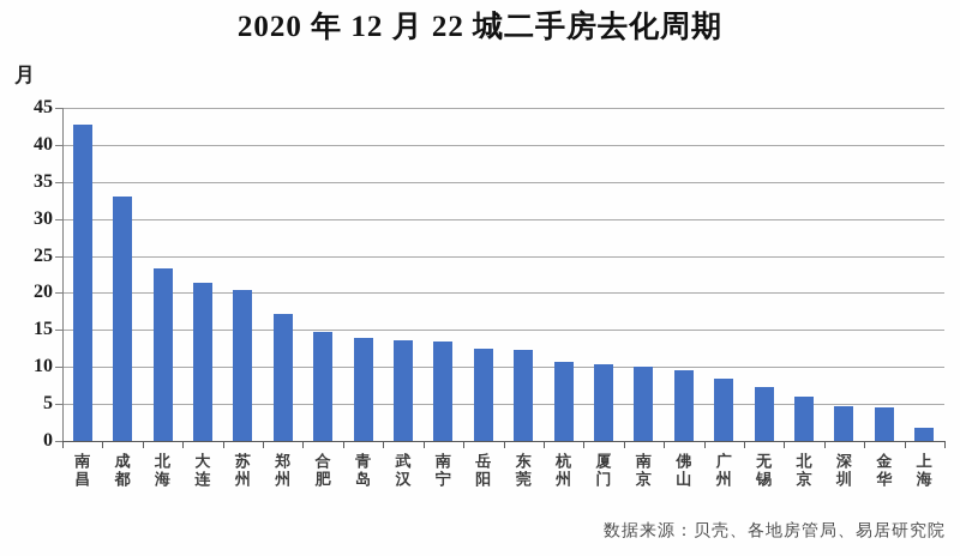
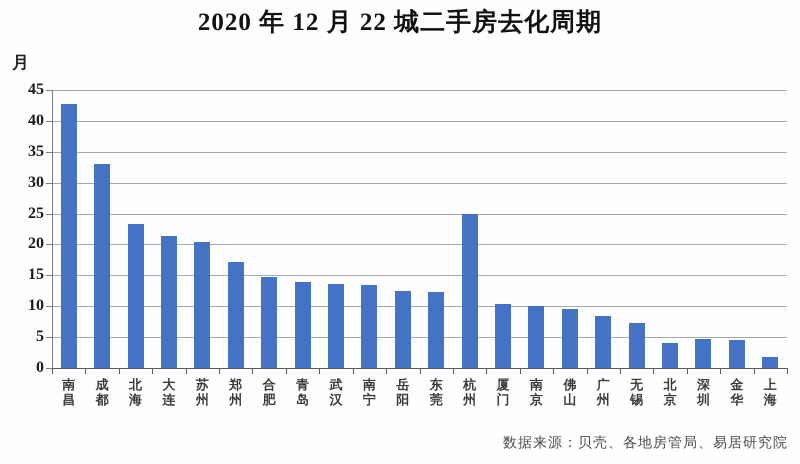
杭州: 11 -> 25
北京: 6 -> 4
